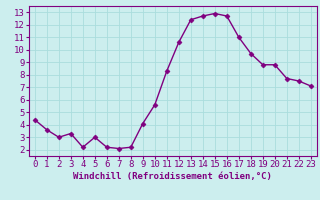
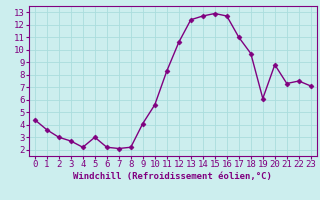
3: 3.3 -> 2.7
19: 8.8 -> 6.1
21: 7.7 -> 7.3
